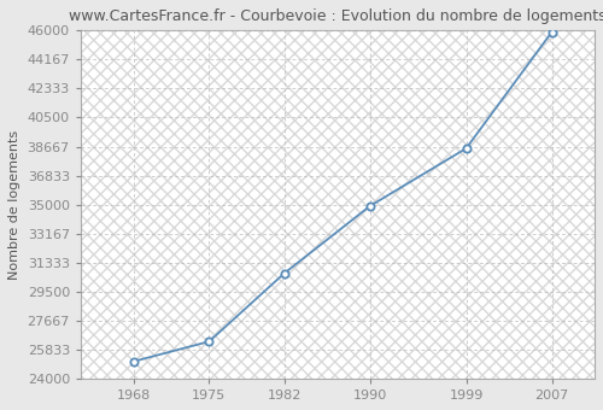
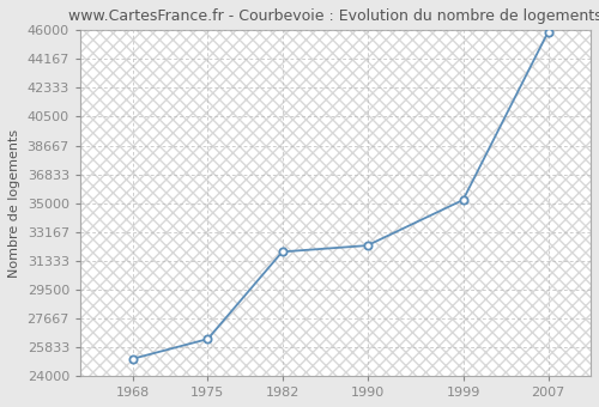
1982: 30600 -> 31900
1990: 34900 -> 32300
1999: 38600 -> 35200
